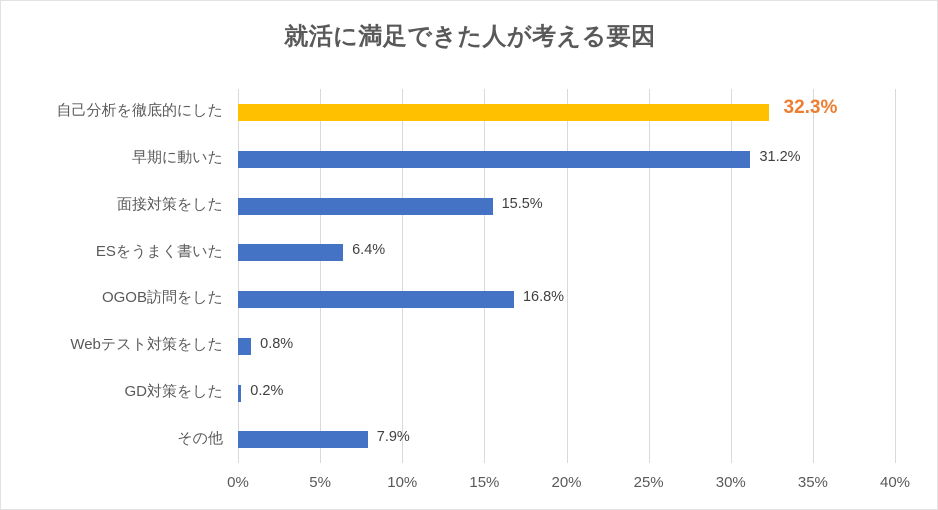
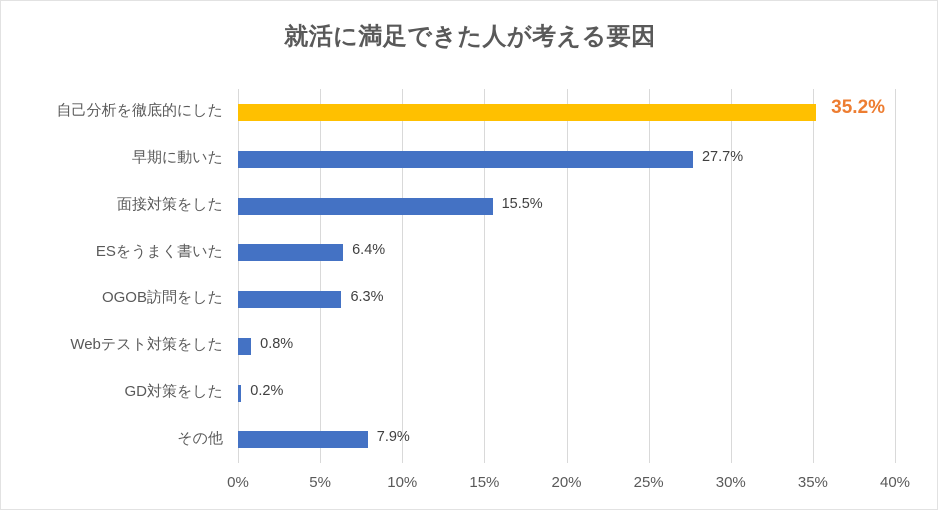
自己分析を徹底的にした: 32.3% -> 35.2%
早期に動いた: 31.2% -> 27.7%
OGOB訪問をした: 16.8% -> 6.3%
